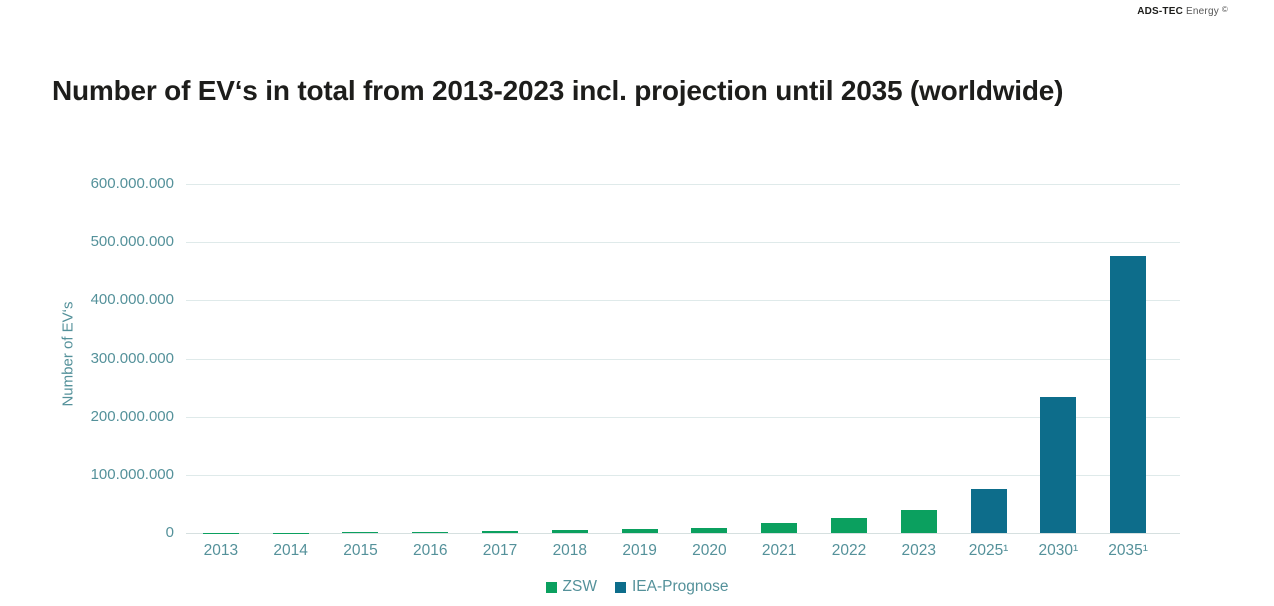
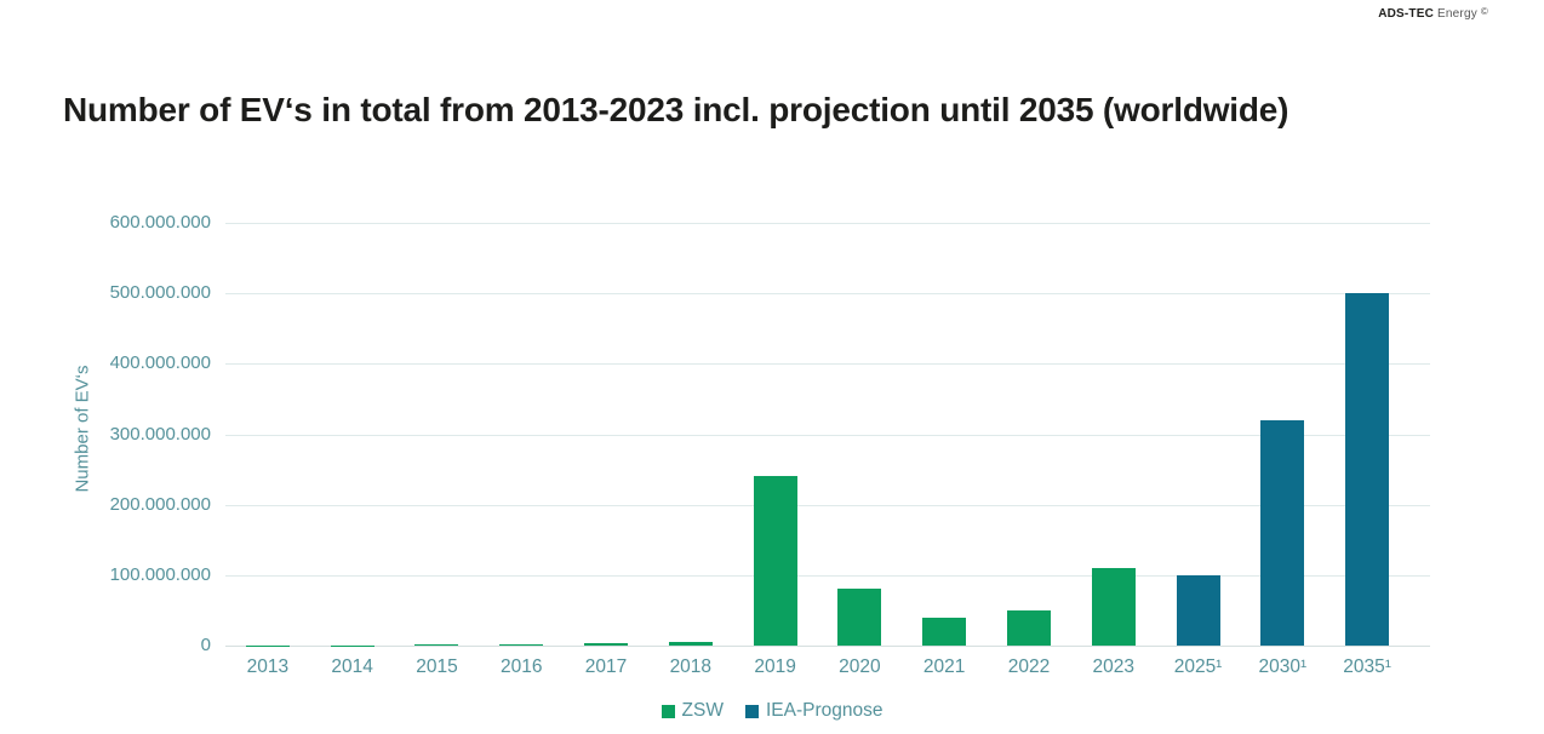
ZSW/2019: 10000000 -> 240000000
ZSW/2020: 10000000 -> 80000000
ZSW/2021: 20000000 -> 40000000
ZSW/2022: 30000000 -> 50000000
ZSW/2023: 40000000 -> 110000000
IEA-Prognose/2025¹: 80000000 -> 100000000
IEA-Prognose/2030¹: 230000000 -> 320000000
IEA-Prognose/2035¹: 480000000 -> 500000000
